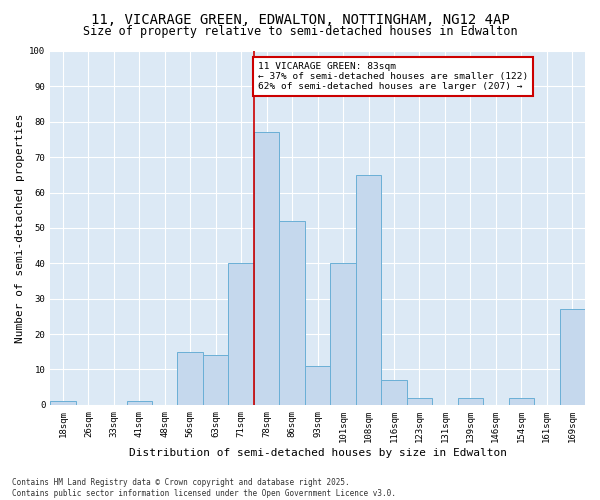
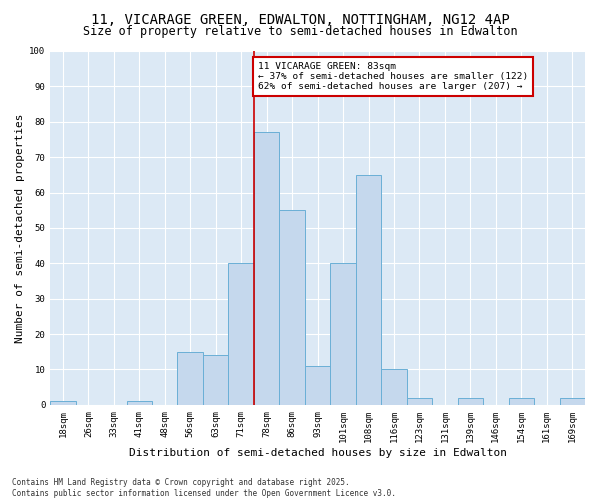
86sqm: 52 -> 55
116sqm: 7 -> 10
169sqm: 27 -> 2
